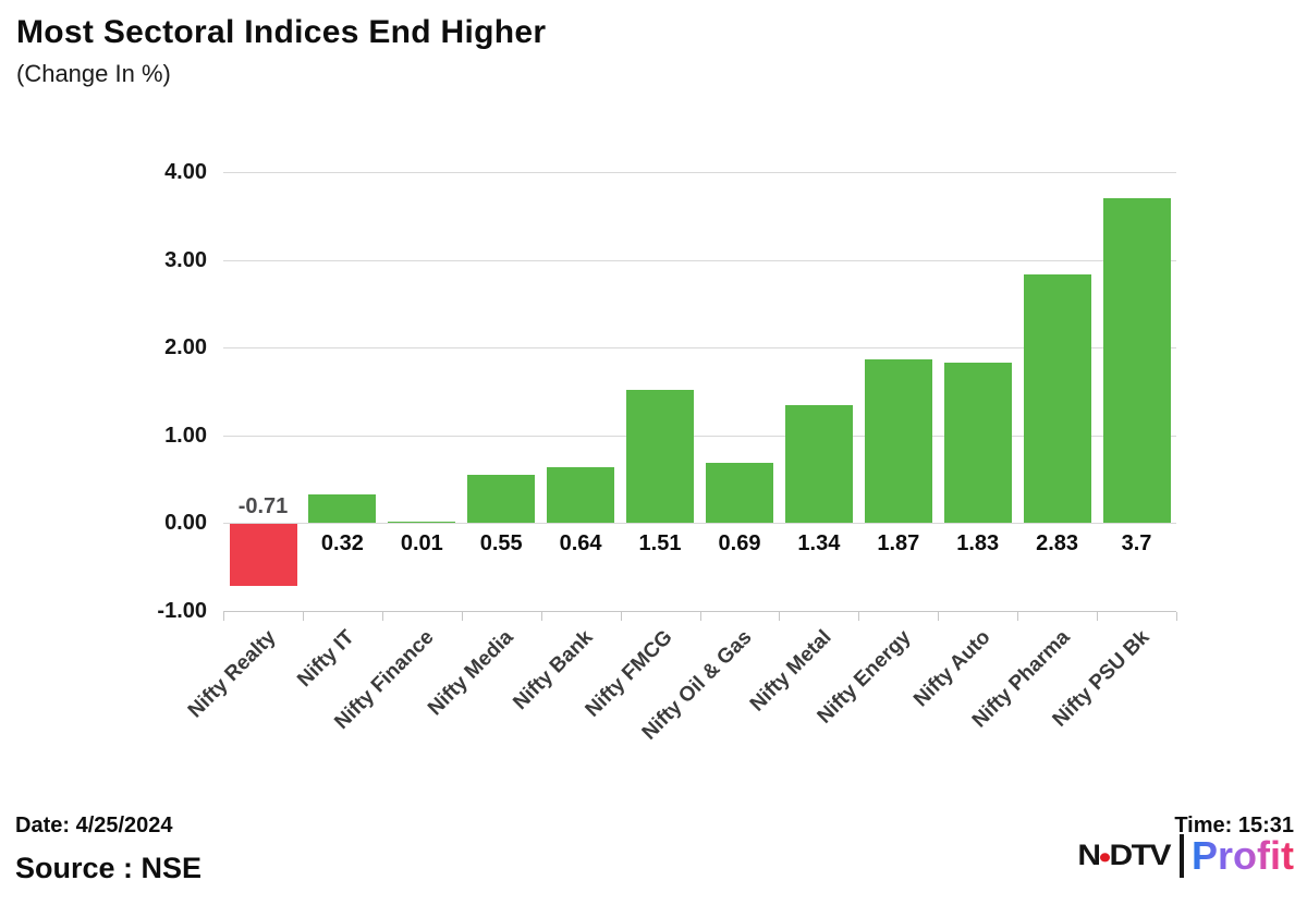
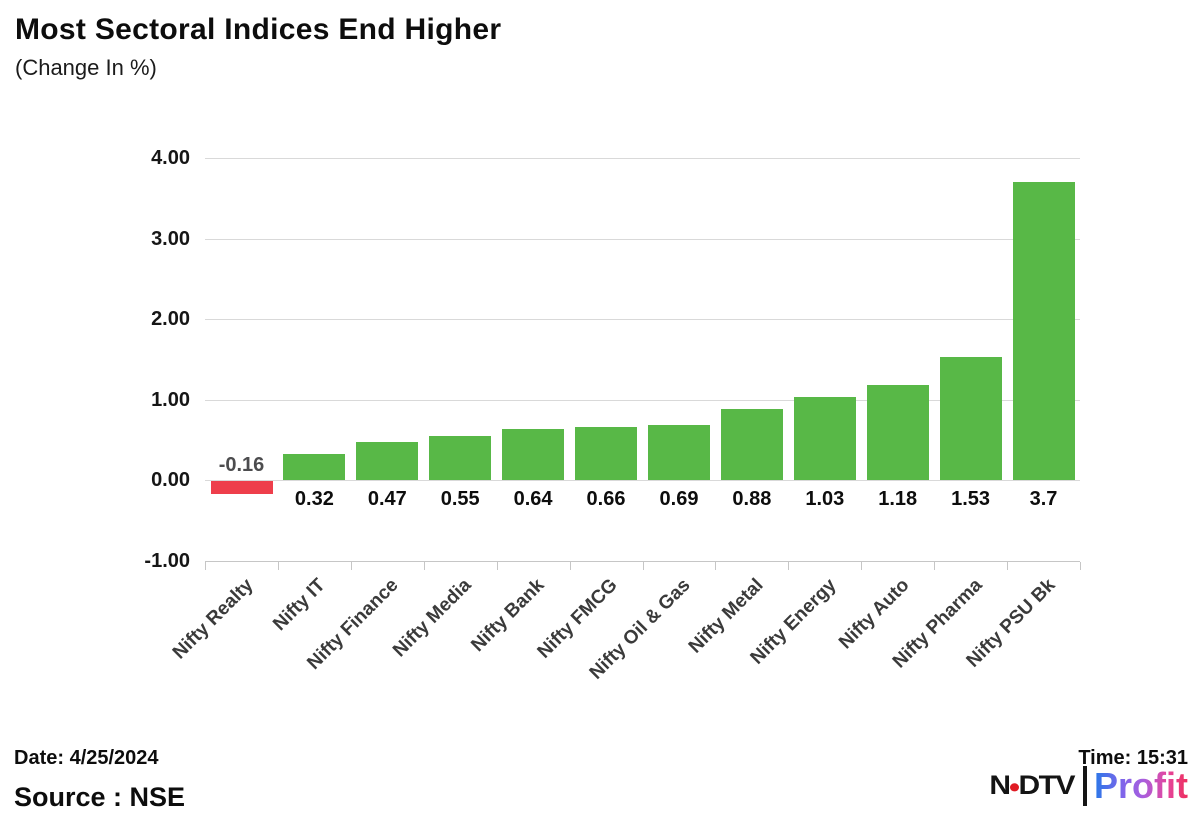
Nifty Realty: -0.71 -> -0.16
Nifty Finance: 0.01 -> 0.47
Nifty FMCG: 1.51 -> 0.66
Nifty Metal: 1.34 -> 0.88
Nifty Energy: 1.87 -> 1.03
Nifty Auto: 1.83 -> 1.18
Nifty Pharma: 2.83 -> 1.53
